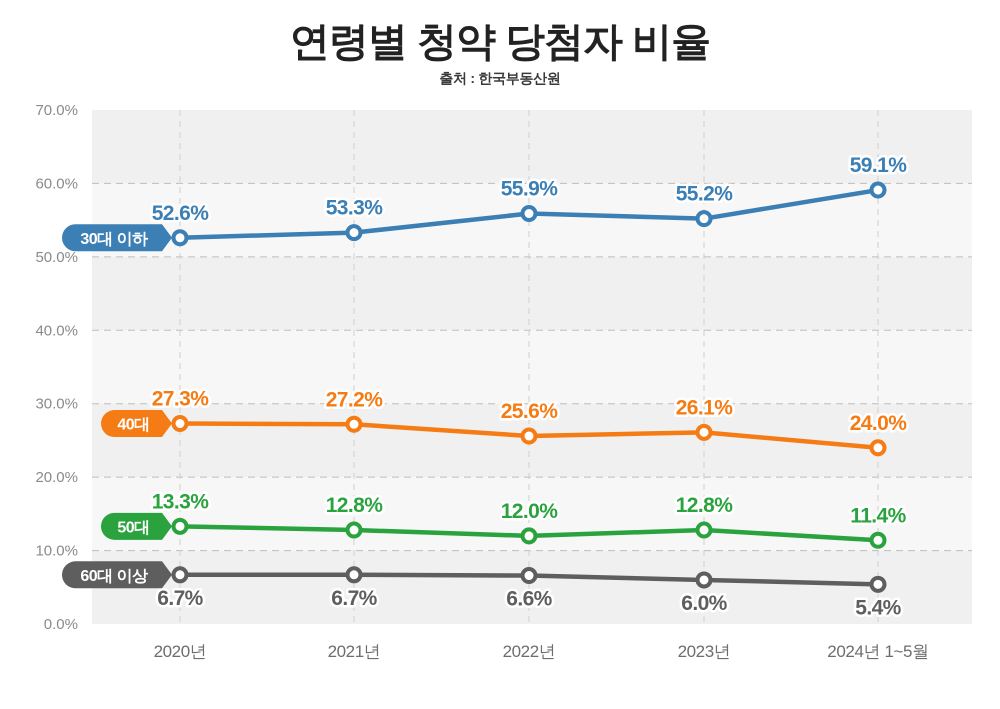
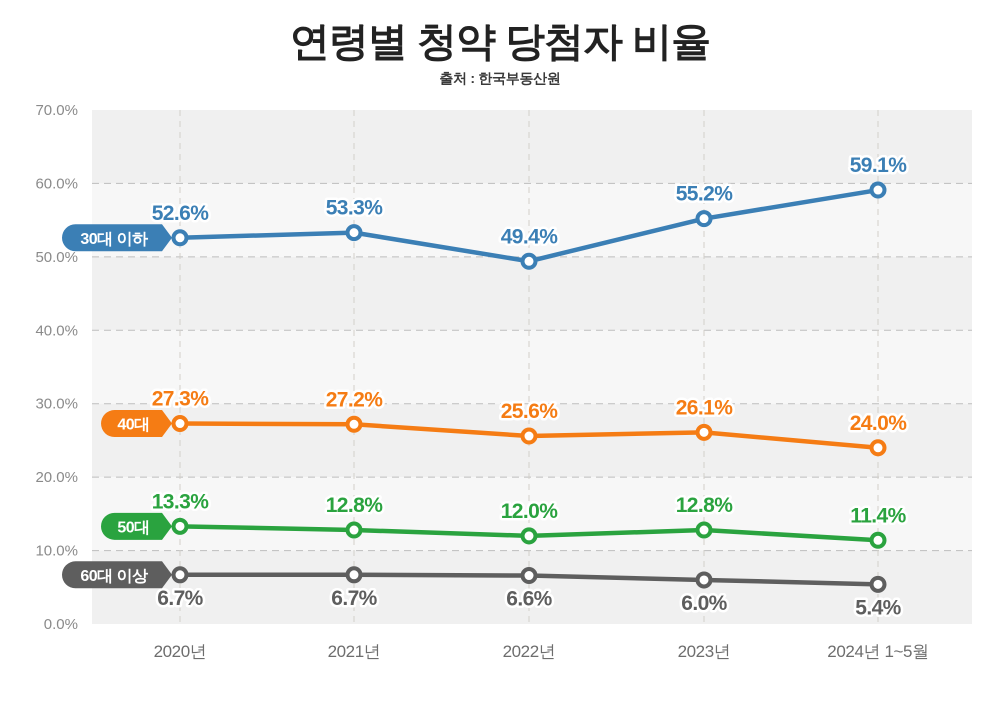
30대 이하/2022년: 55.9% -> 49.4%
